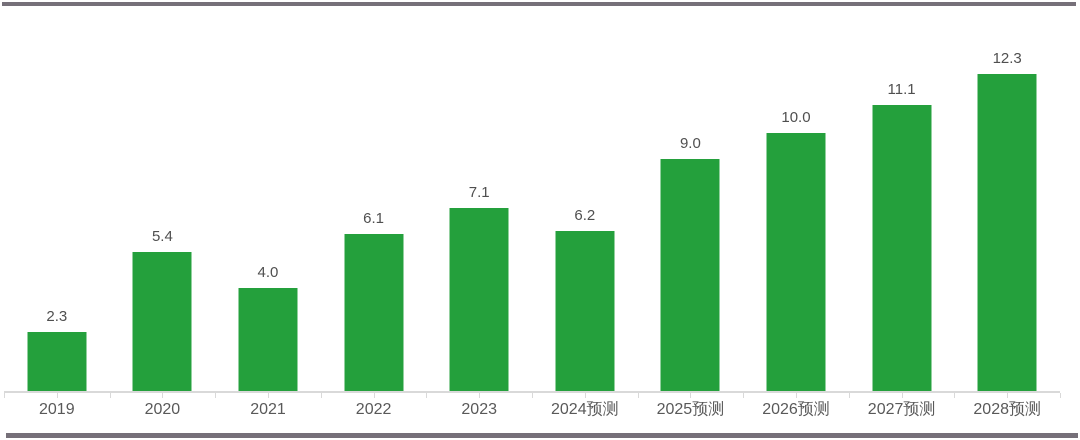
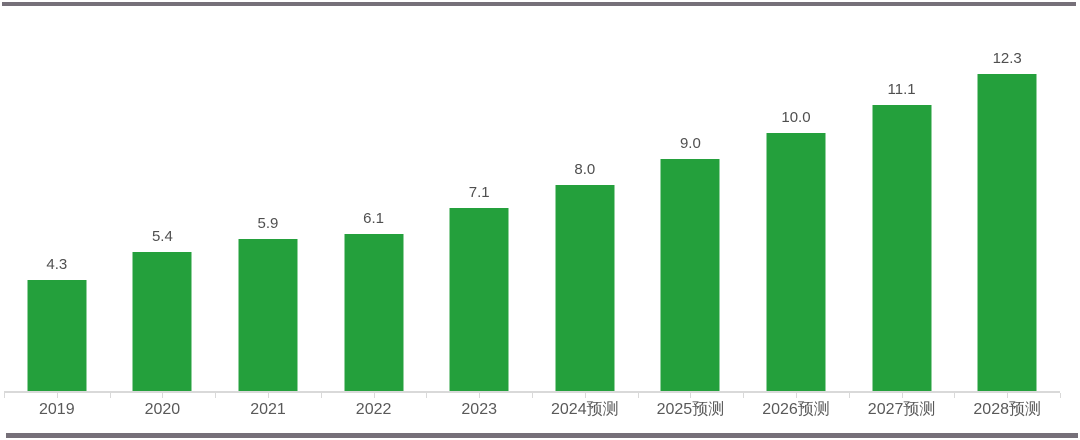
2019: 2.3 -> 4.3
2021: 4.0 -> 5.9
2024预测: 6.2 -> 8.0
